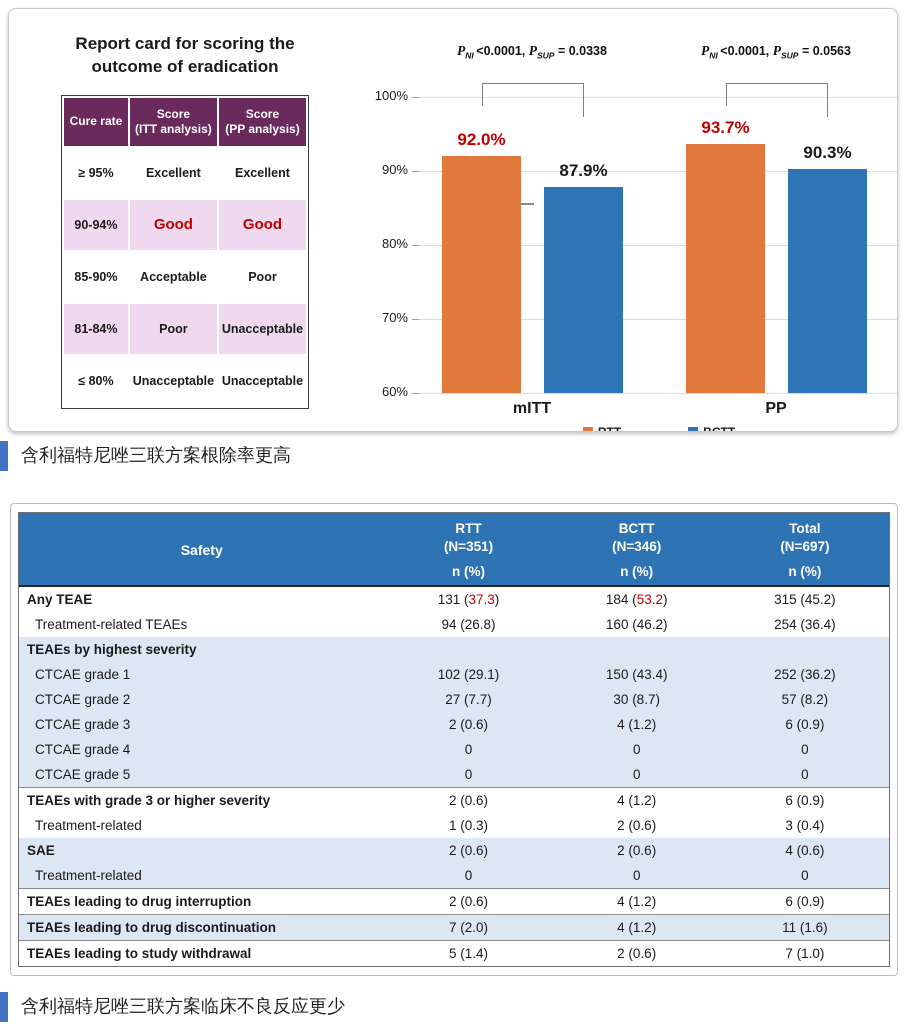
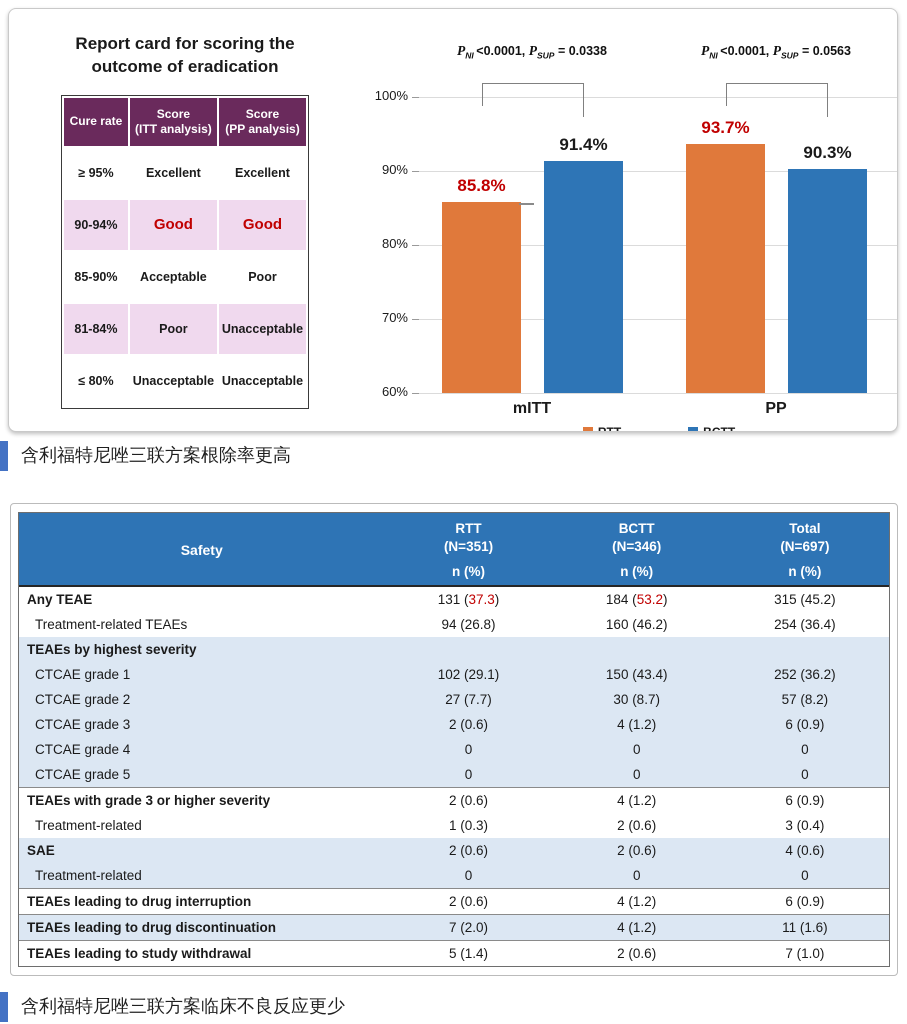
RTT/mITT: 92.0% -> 85.8%
BCTT/mITT: 87.9% -> 91.4%
